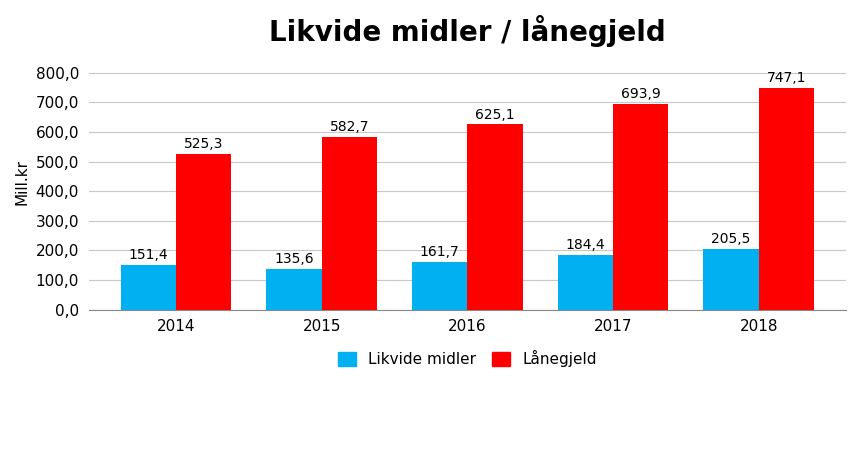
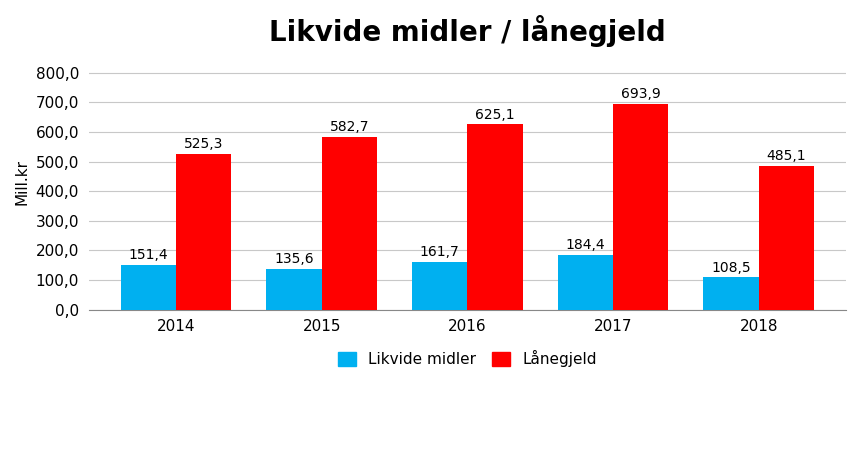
Likvide midler/2018: 205,5 -> 108,5
Lånegjeld/2018: 747,1 -> 485,1
